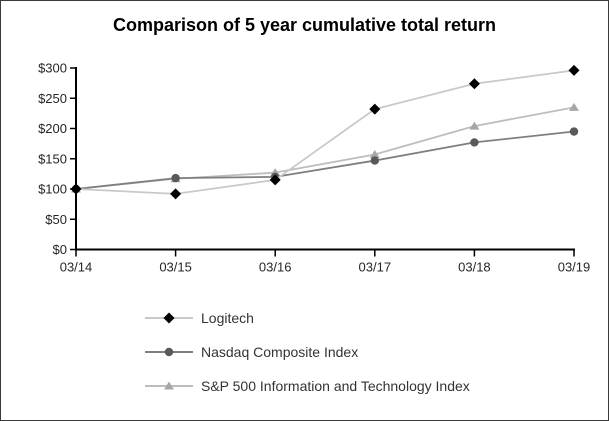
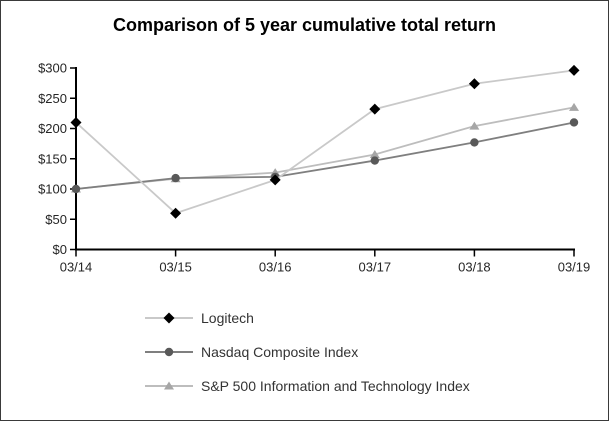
Logitech/03/14: $100 -> $210
Logitech/03/15: $90 -> $60
Nasdaq Composite Index/03/19: $200 -> $210
